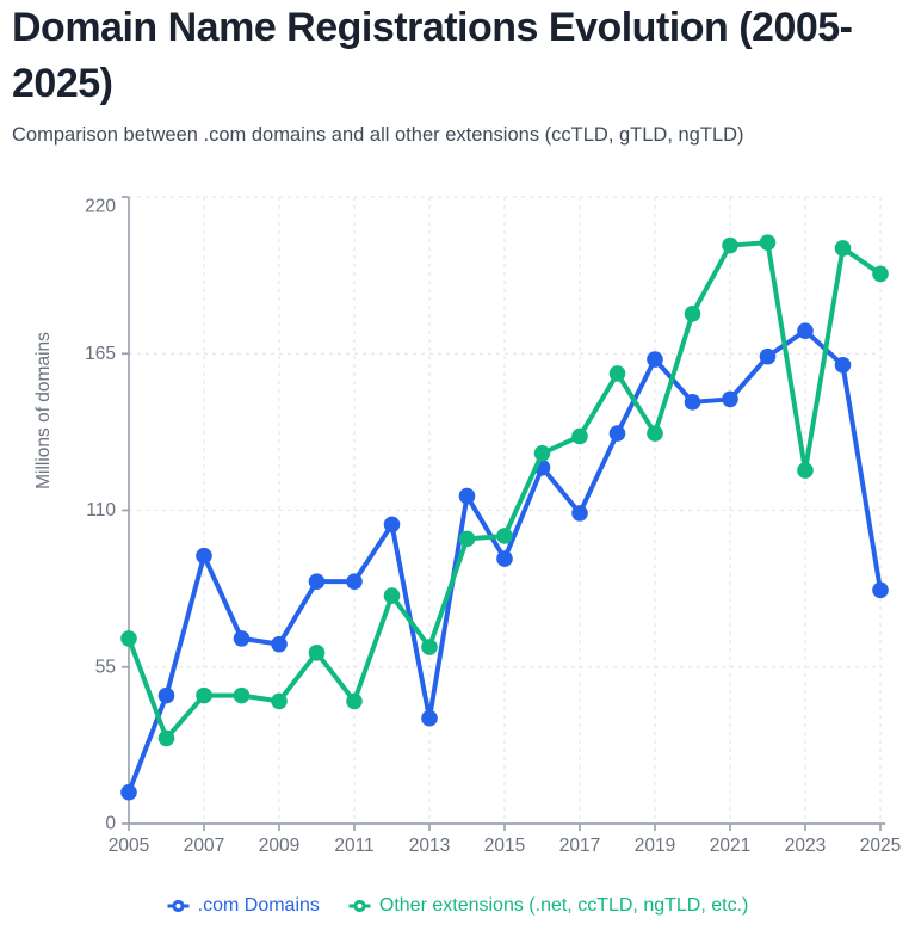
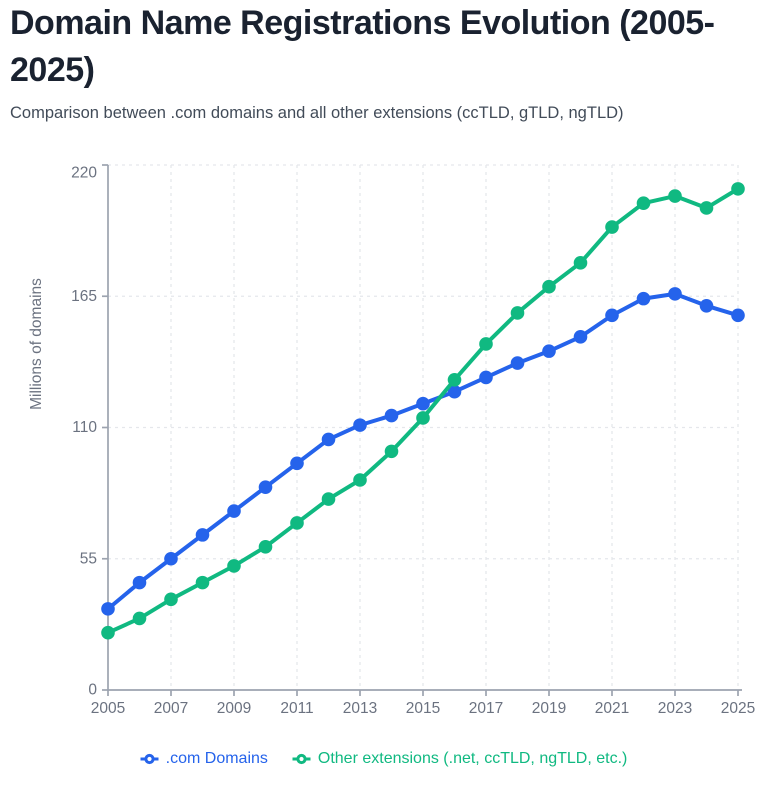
.com Domains/2005: 11 -> 34
Other extensions (.net, ccTLD, ngTLD, etc.)/2005: 65 -> 24
.com Domains/2007: 94 -> 55
Other extensions (.net, ccTLD, ngTLD, etc.)/2007: 45 -> 38
.com Domains/2009: 63 -> 75
Other extensions (.net, ccTLD, ngTLD, etc.)/2009: 43 -> 52
.com Domains/2011: 85 -> 95
Other extensions (.net, ccTLD, ngTLD, etc.)/2011: 43 -> 70
.com Domains/2013: 37 -> 111
Other extensions (.net, ccTLD, ngTLD, etc.)/2013: 62 -> 88
.com Domains/2015: 93 -> 120
Other extensions (.net, ccTLD, ngTLD, etc.)/2015: 101 -> 114
.com Domains/2017: 109 -> 131
Other extensions (.net, ccTLD, ngTLD, etc.)/2017: 136 -> 145
.com Domains/2019: 163 -> 142
Other extensions (.net, ccTLD, ngTLD, etc.)/2019: 137 -> 169
.com Domains/2021: 149 -> 157
Other extensions (.net, ccTLD, ngTLD, etc.)/2021: 203 -> 194
.com Domains/2023: 173 -> 166
Other extensions (.net, ccTLD, ngTLD, etc.)/2023: 124 -> 207
.com Domains/2025: 82 -> 157
Other extensions (.net, ccTLD, ngTLD, etc.)/2025: 193 -> 210
